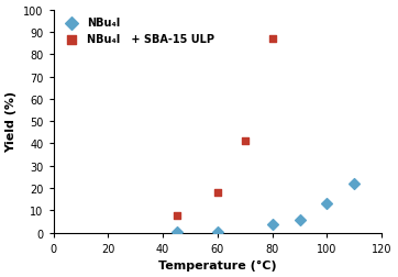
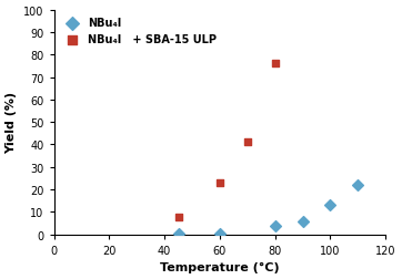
NBu₄I + SBA-15 ULP/60: 18 -> 23
NBu₄I + SBA-15 ULP/80: 87 -> 76
